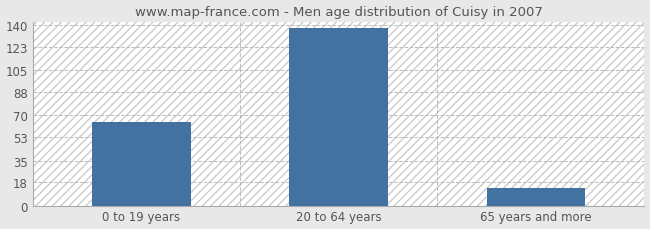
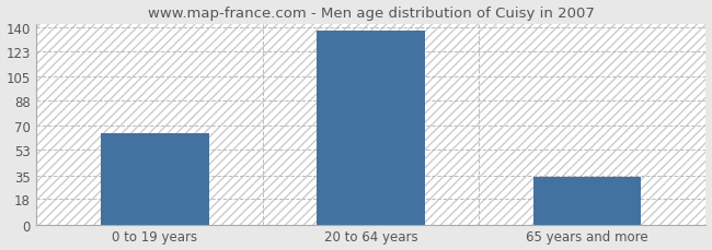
65 years and more: 14 -> 34
